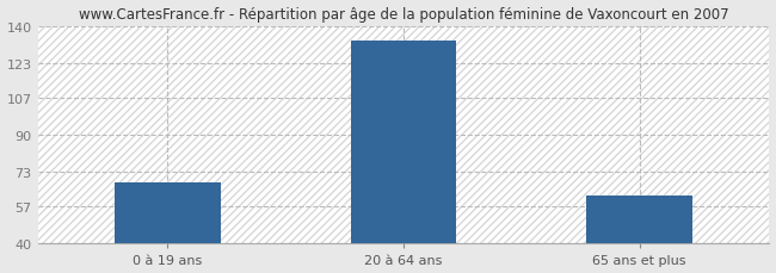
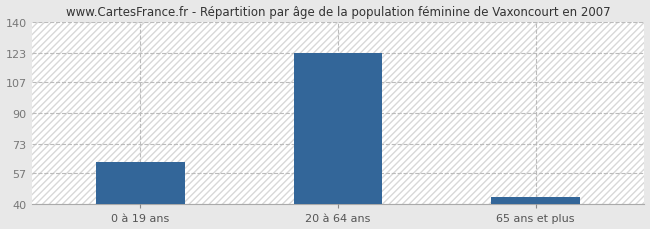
0 à 19 ans: 68 -> 63
20 à 64 ans: 133 -> 123
65 ans et plus: 62 -> 44
